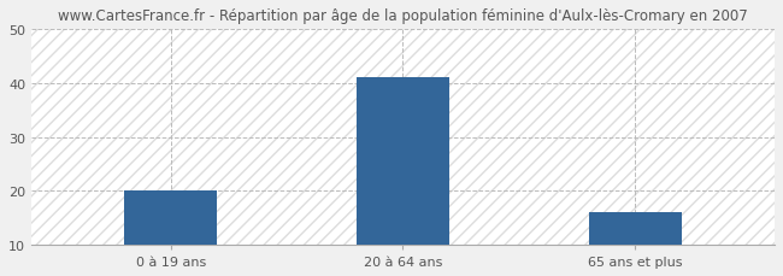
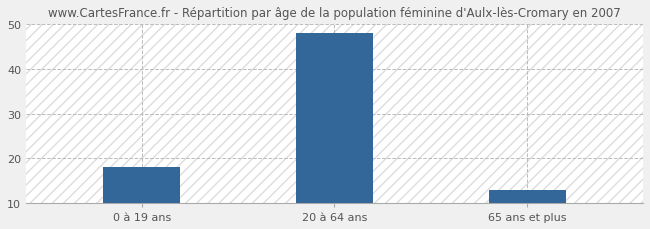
0 à 19 ans: 20 -> 18
20 à 64 ans: 41 -> 48
65 ans et plus: 16 -> 13
